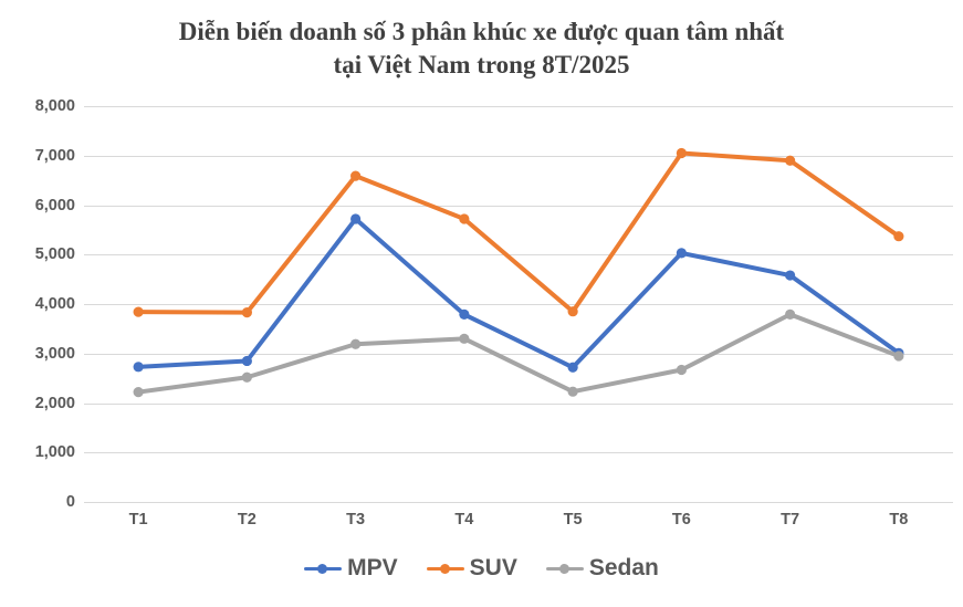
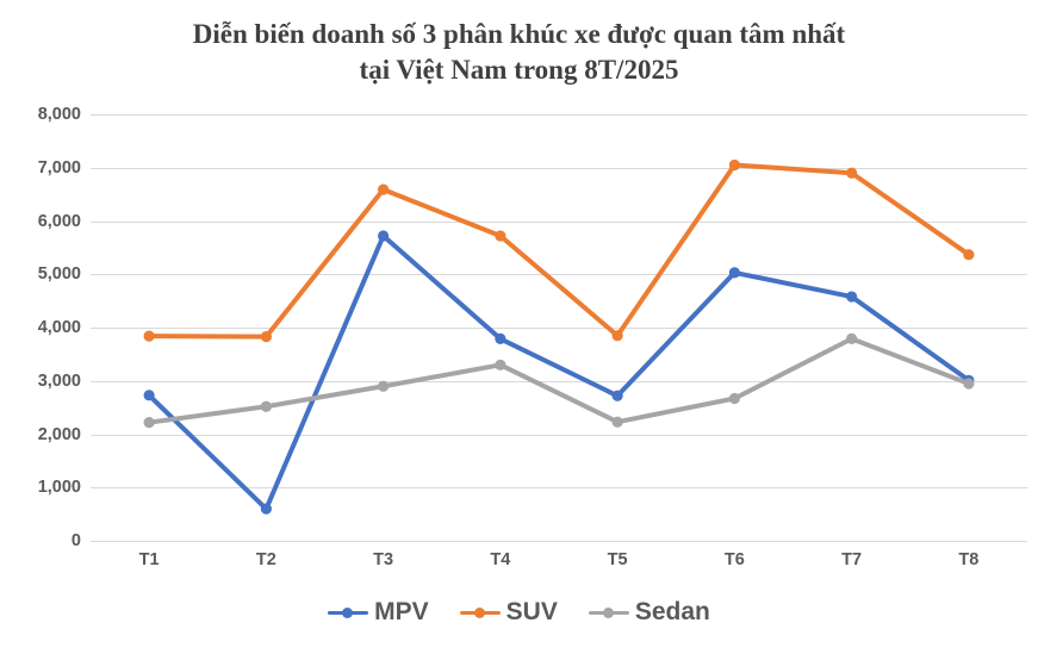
MPV/T2: 2800 -> 600
Sedan/T3: 3200 -> 2900
